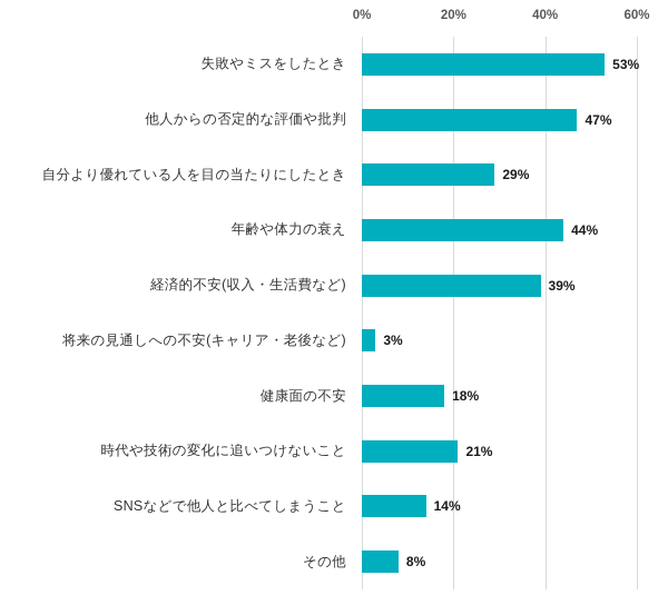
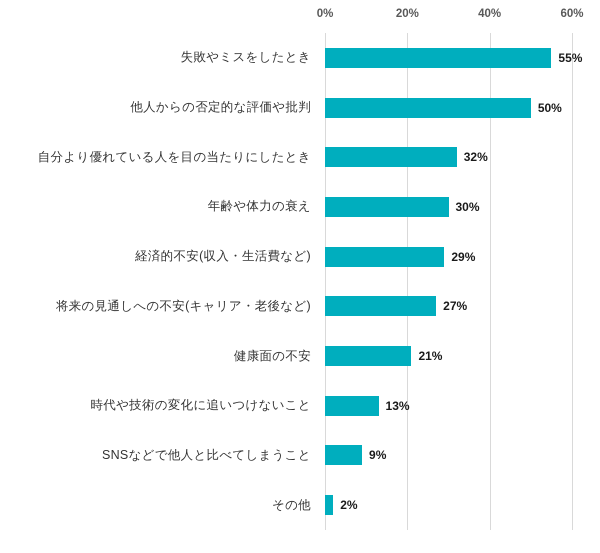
失敗やミスをしたとき: 53% -> 55%
他人からの否定的な評価や批判: 47% -> 50%
自分より優れている人を目の当たりにしたとき: 29% -> 32%
年齢や体力の衰え: 44% -> 30%
経済的不安(収入・生活費など): 39% -> 29%
将来の見通しへの不安(キャリア・老後など): 3% -> 27%
健康面の不安: 18% -> 21%
時代や技術の変化に追いつけないこと: 21% -> 13%
SNSなどで他人と比べてしまうこと: 14% -> 9%
その他: 8% -> 2%
